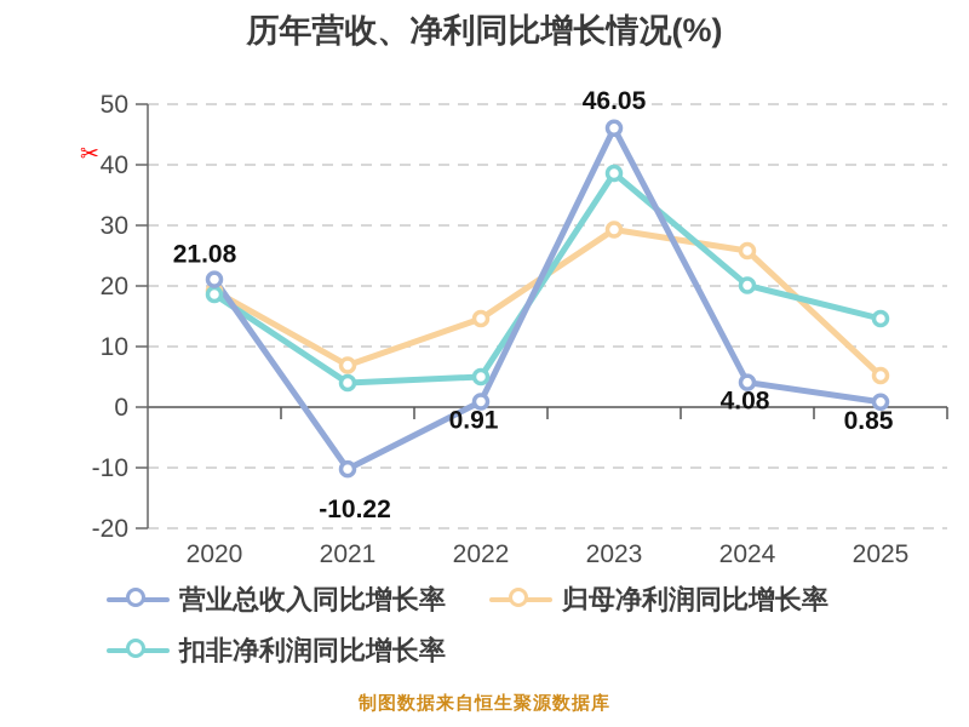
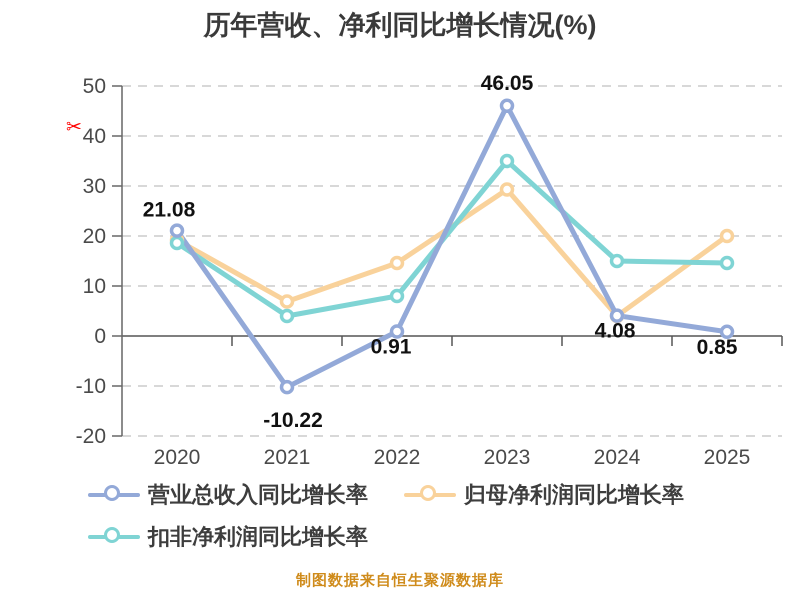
扣非净利润同比增长率/2022: 5 -> 8
扣非净利润同比增长率/2023: 39 -> 35
归母净利润同比增长率/2024: 26 -> 4
扣非净利润同比增长率/2024: 20 -> 15
归母净利润同比增长率/2025: 5 -> 20
